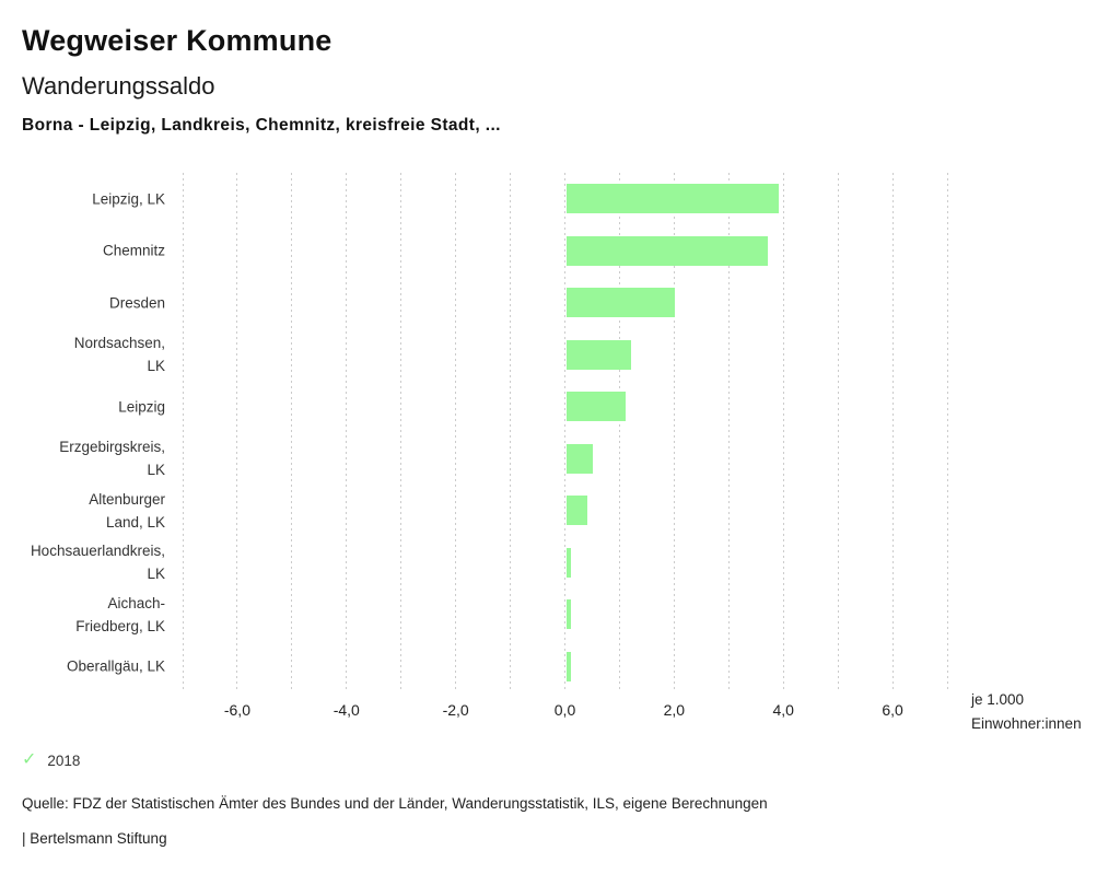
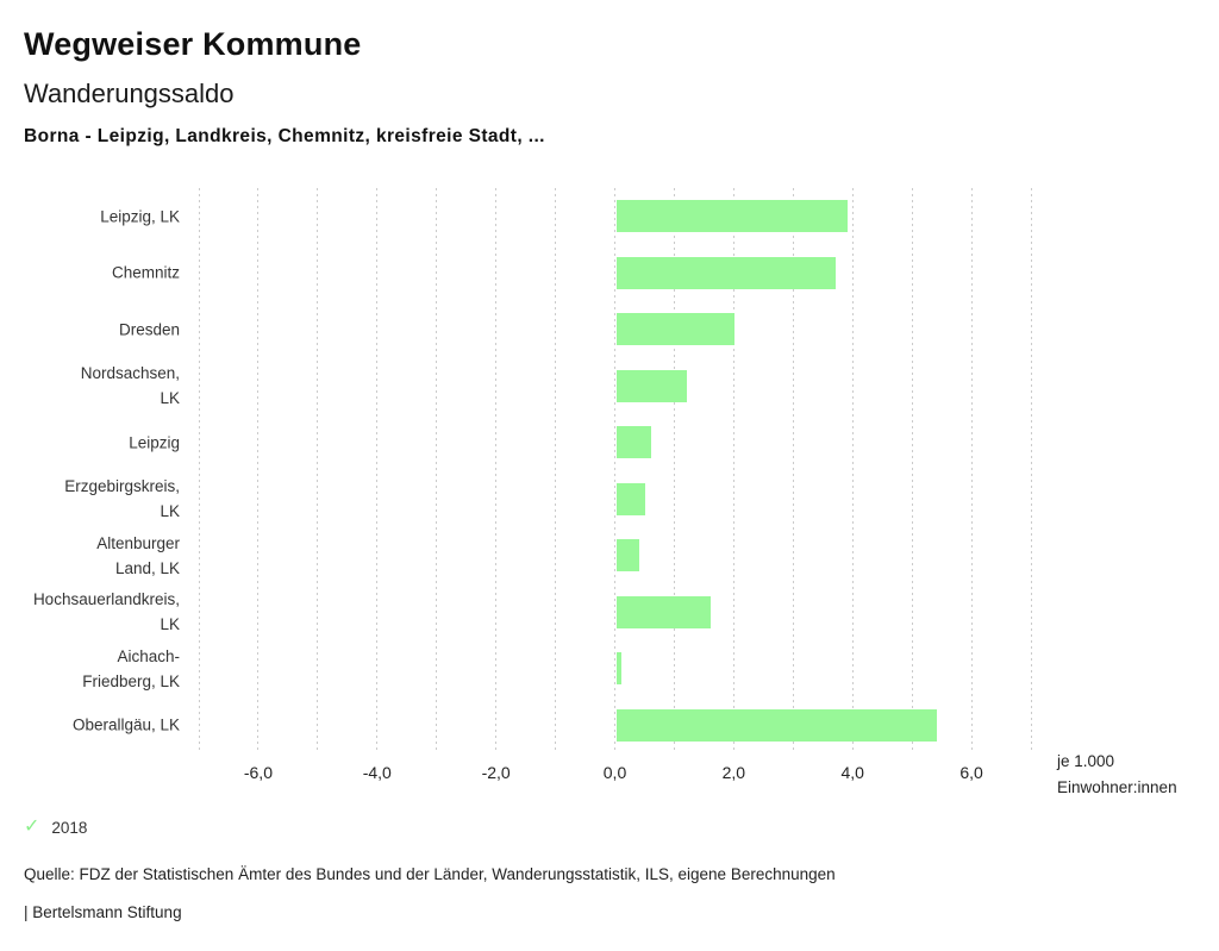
Leipzig: 1,1 -> 0,6
Hochsauerlandkreis, LK: 0,1 -> 1,6
Oberallgäu, LK: 0,1 -> 5,4
